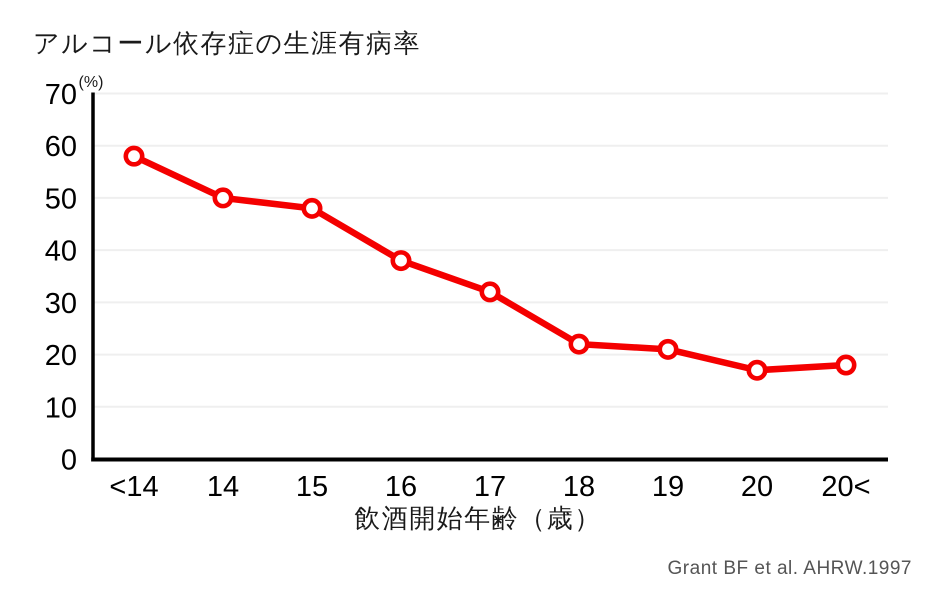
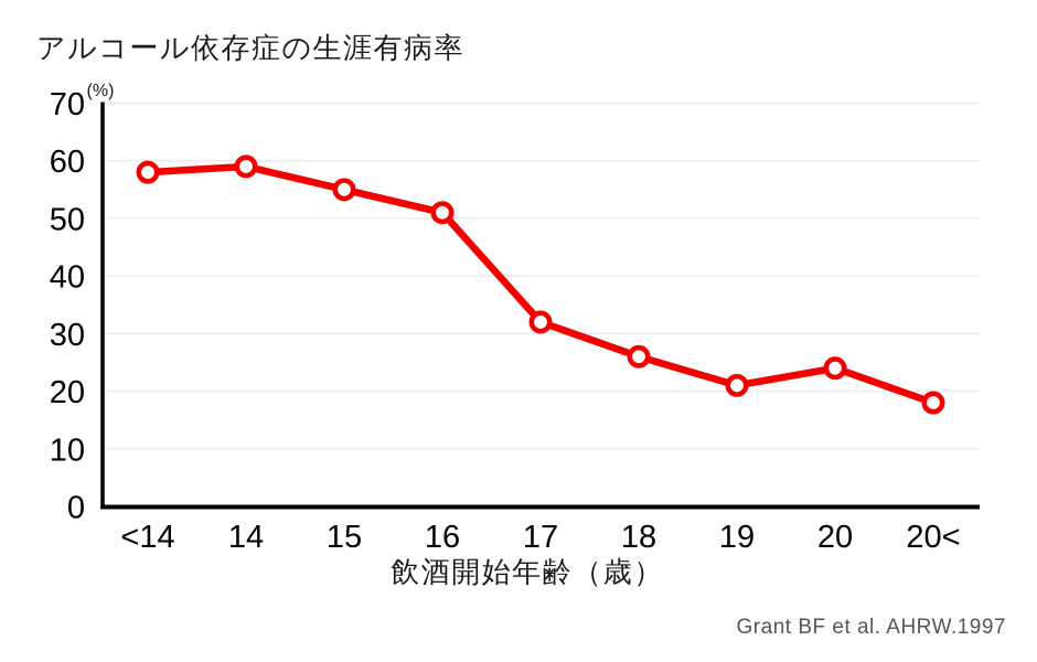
14: 50 -> 59
15: 48 -> 55
16: 38 -> 51
18: 22 -> 26
20: 17 -> 24
